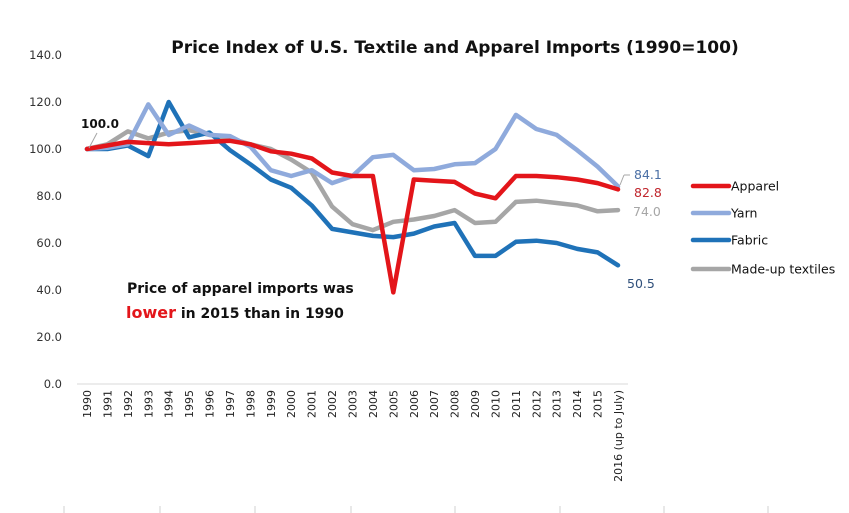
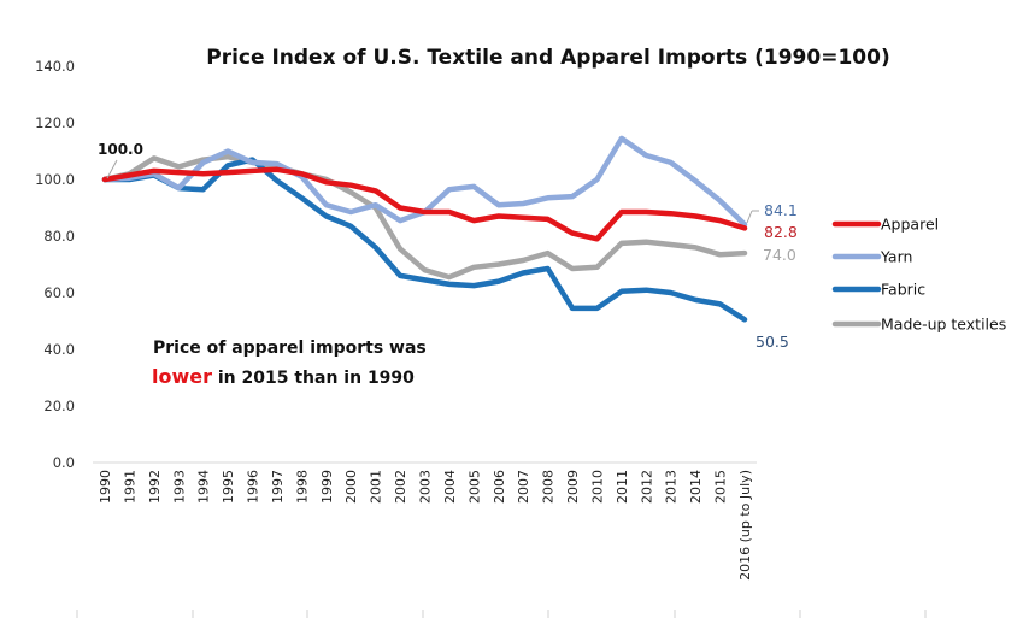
Yarn/1993: 119 -> 97
Fabric/1994: 120 -> 96
Apparel/2005: 39 -> 86
